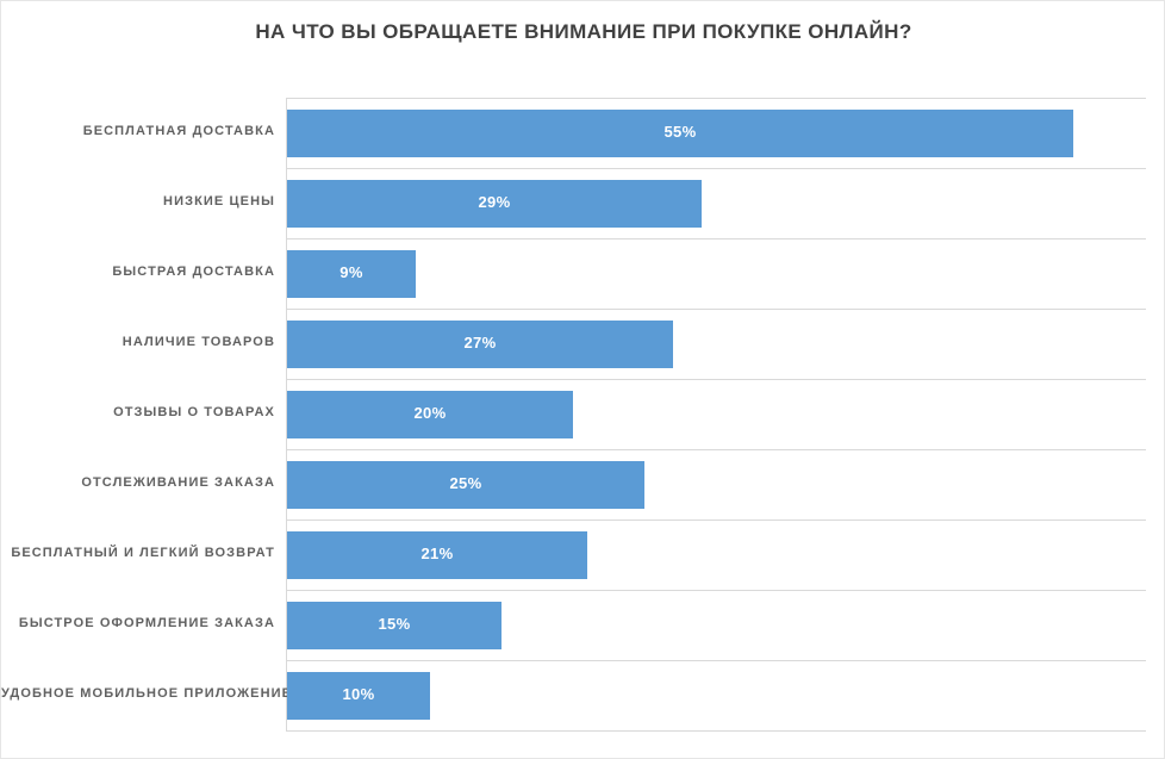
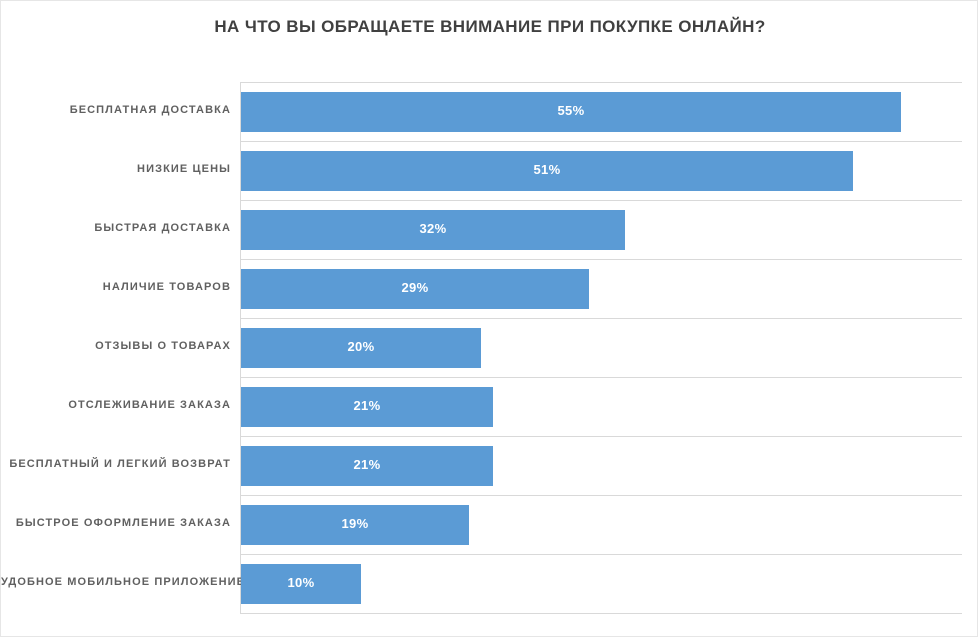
НИЗКИЕ ЦЕНЫ: 29% -> 51%
БЫСТРАЯ ДОСТАВКА: 9% -> 32%
НАЛИЧИЕ ТОВАРОВ: 27% -> 29%
ОТСЛЕЖИВАНИЕ ЗАКАЗА: 25% -> 21%
БЫСТРОЕ ОФОРМЛЕНИЕ ЗАКАЗА: 15% -> 19%
